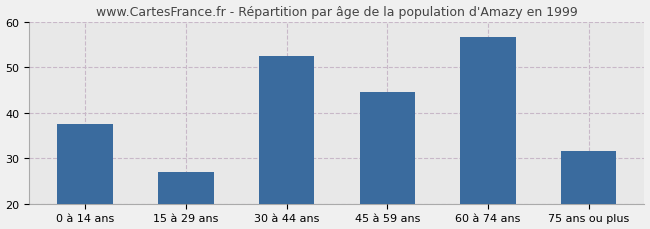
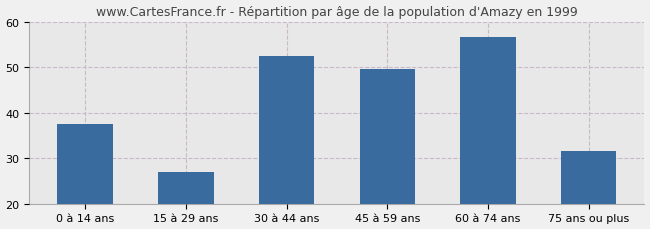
45 à 59 ans: 44.5 -> 49.5
